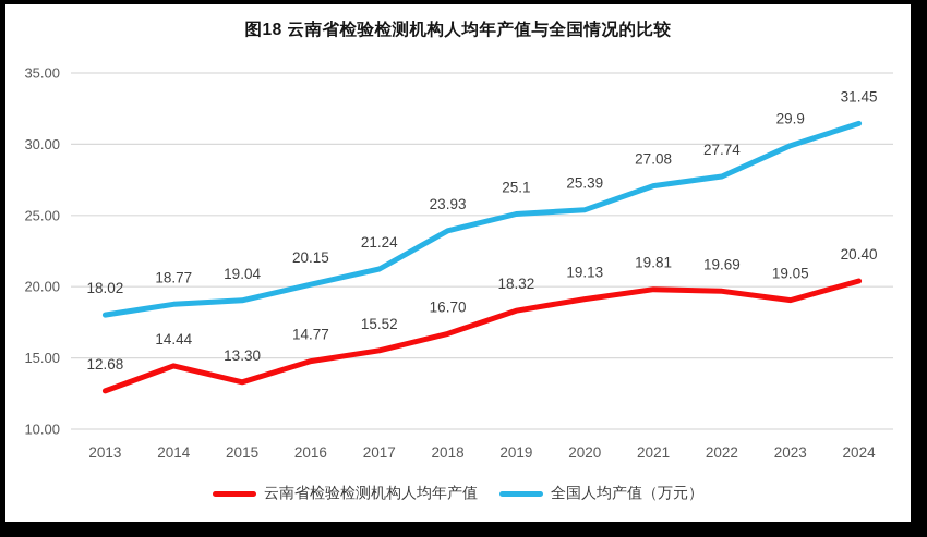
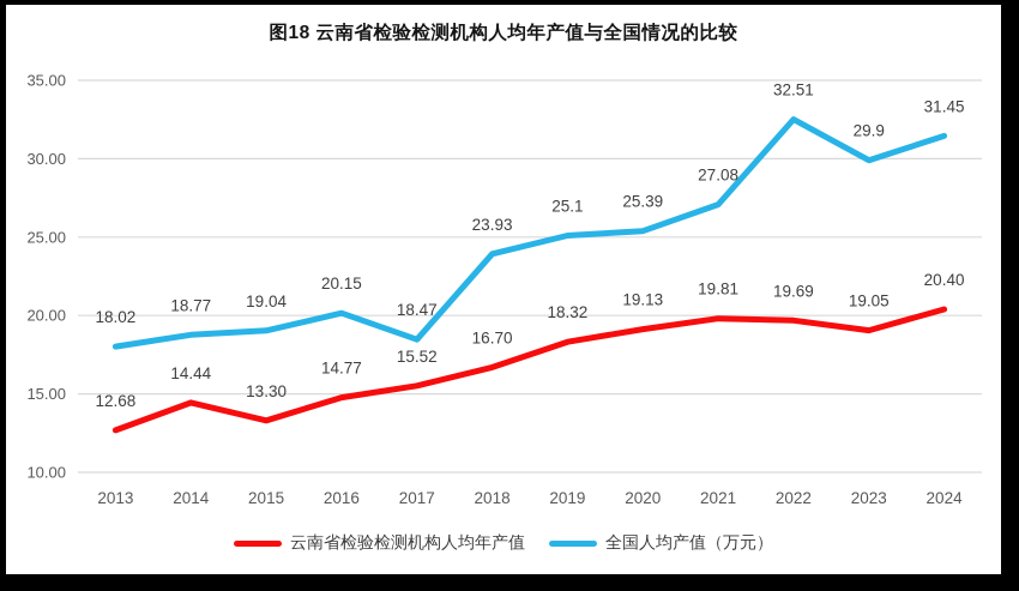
全国人均产值（万元）/2017: 21.24 -> 18.47
全国人均产值（万元）/2022: 27.74 -> 32.51
